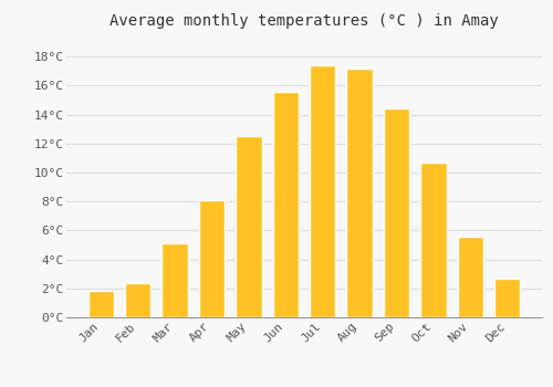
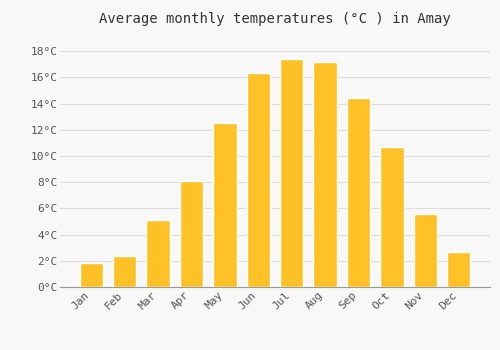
Jun: 15.6°C -> 16.3°C
